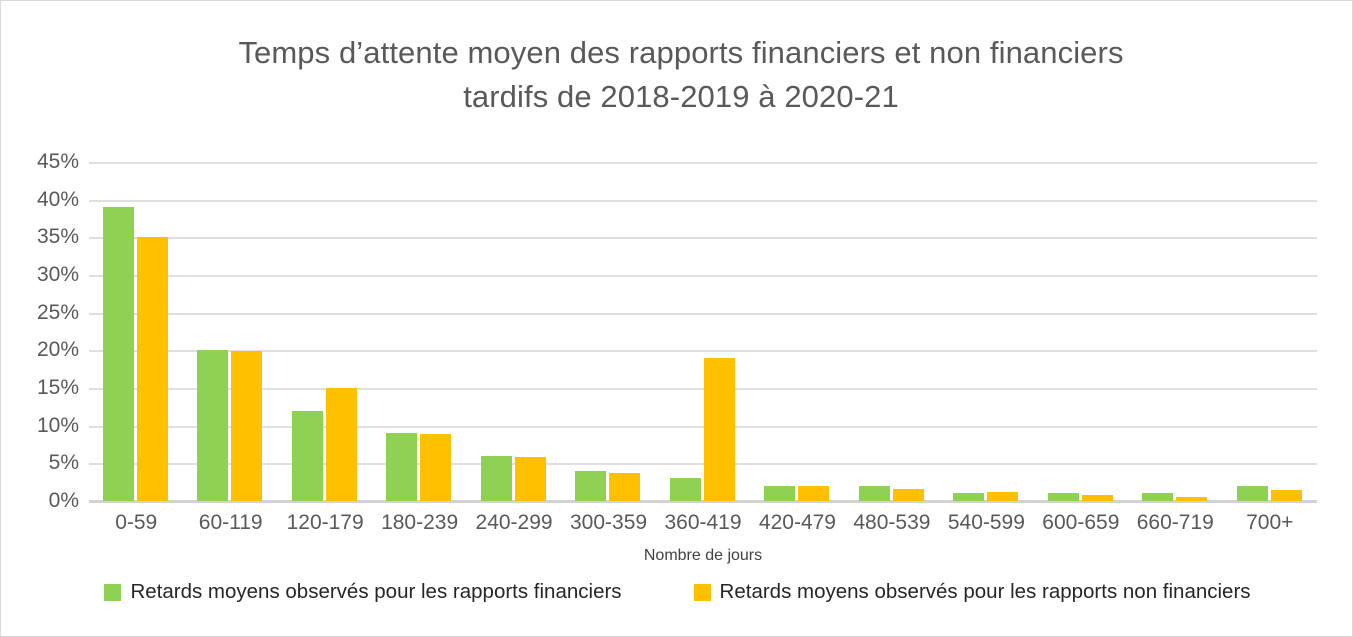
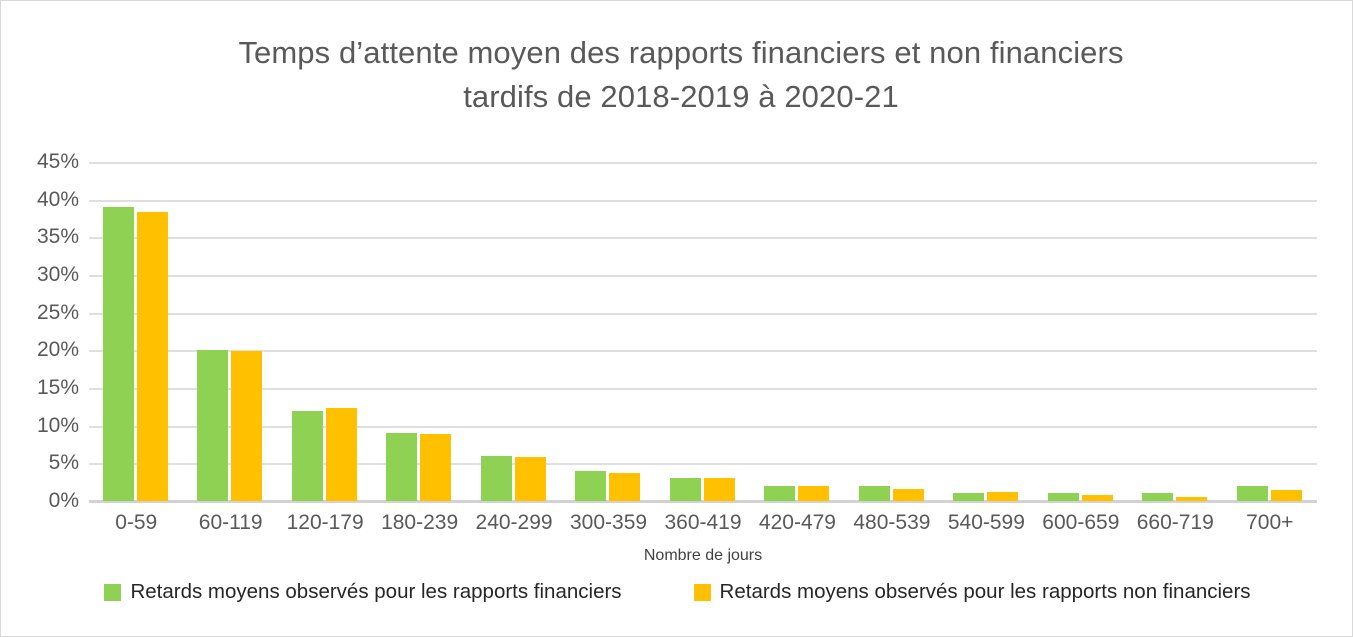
Retards moyens observés pour les rapports non financiers/0-59: 35% -> 38%
Retards moyens observés pour les rapports non financiers/120-179: 15% -> 12%
Retards moyens observés pour les rapports non financiers/360-419: 19% -> 3%
